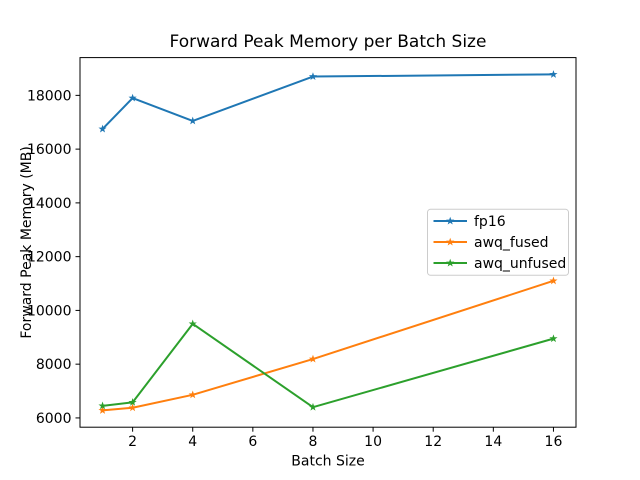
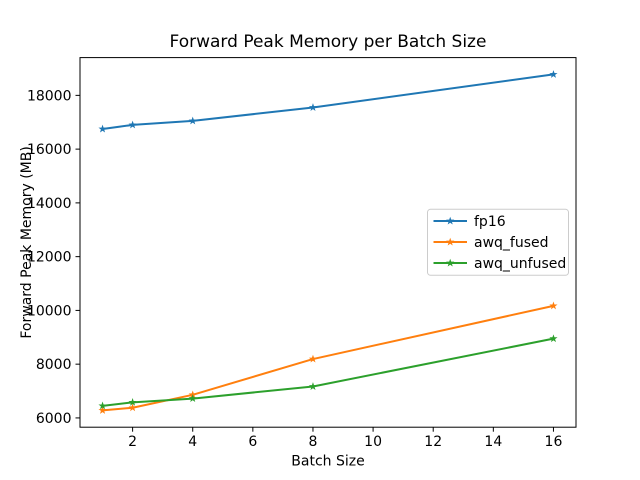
fp16/2: 17900 -> 16900
awq_unfused/4: 9500 -> 6700
fp16/8: 18700 -> 17600
awq_unfused/8: 6400 -> 7200
awq_fused/16: 11100 -> 10200
